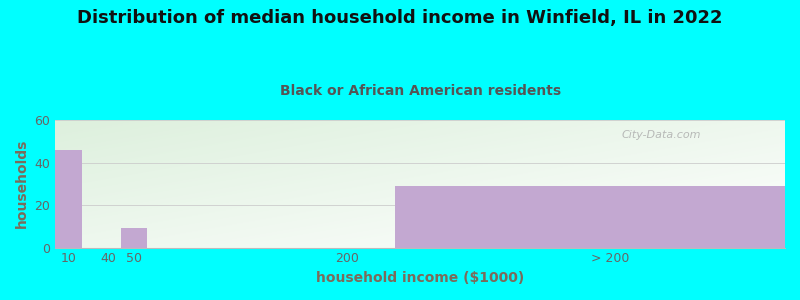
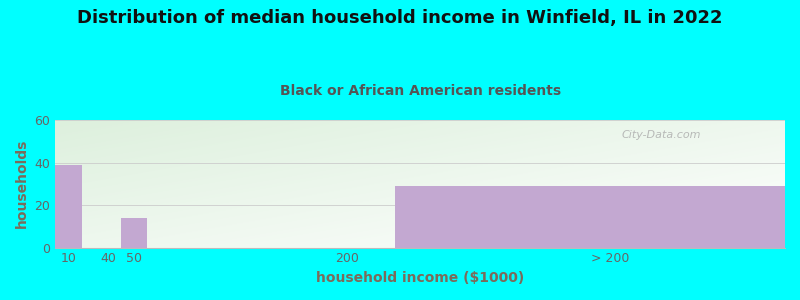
10: 46 -> 39
50: 9 -> 14
